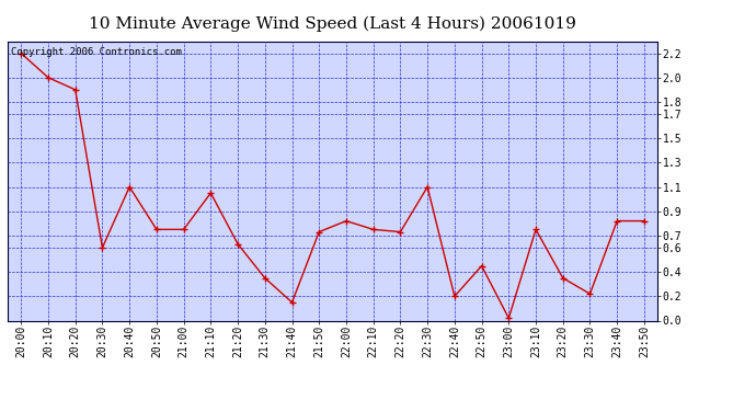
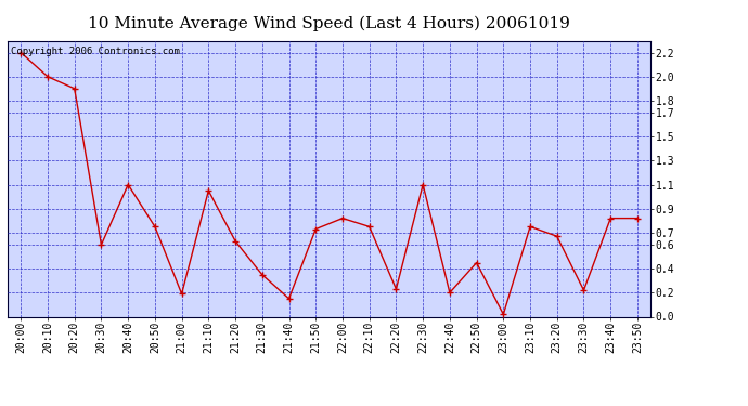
21:00: 0.75 -> 0.19
22:20: 0.73 -> 0.23
23:20: 0.35 -> 0.67
